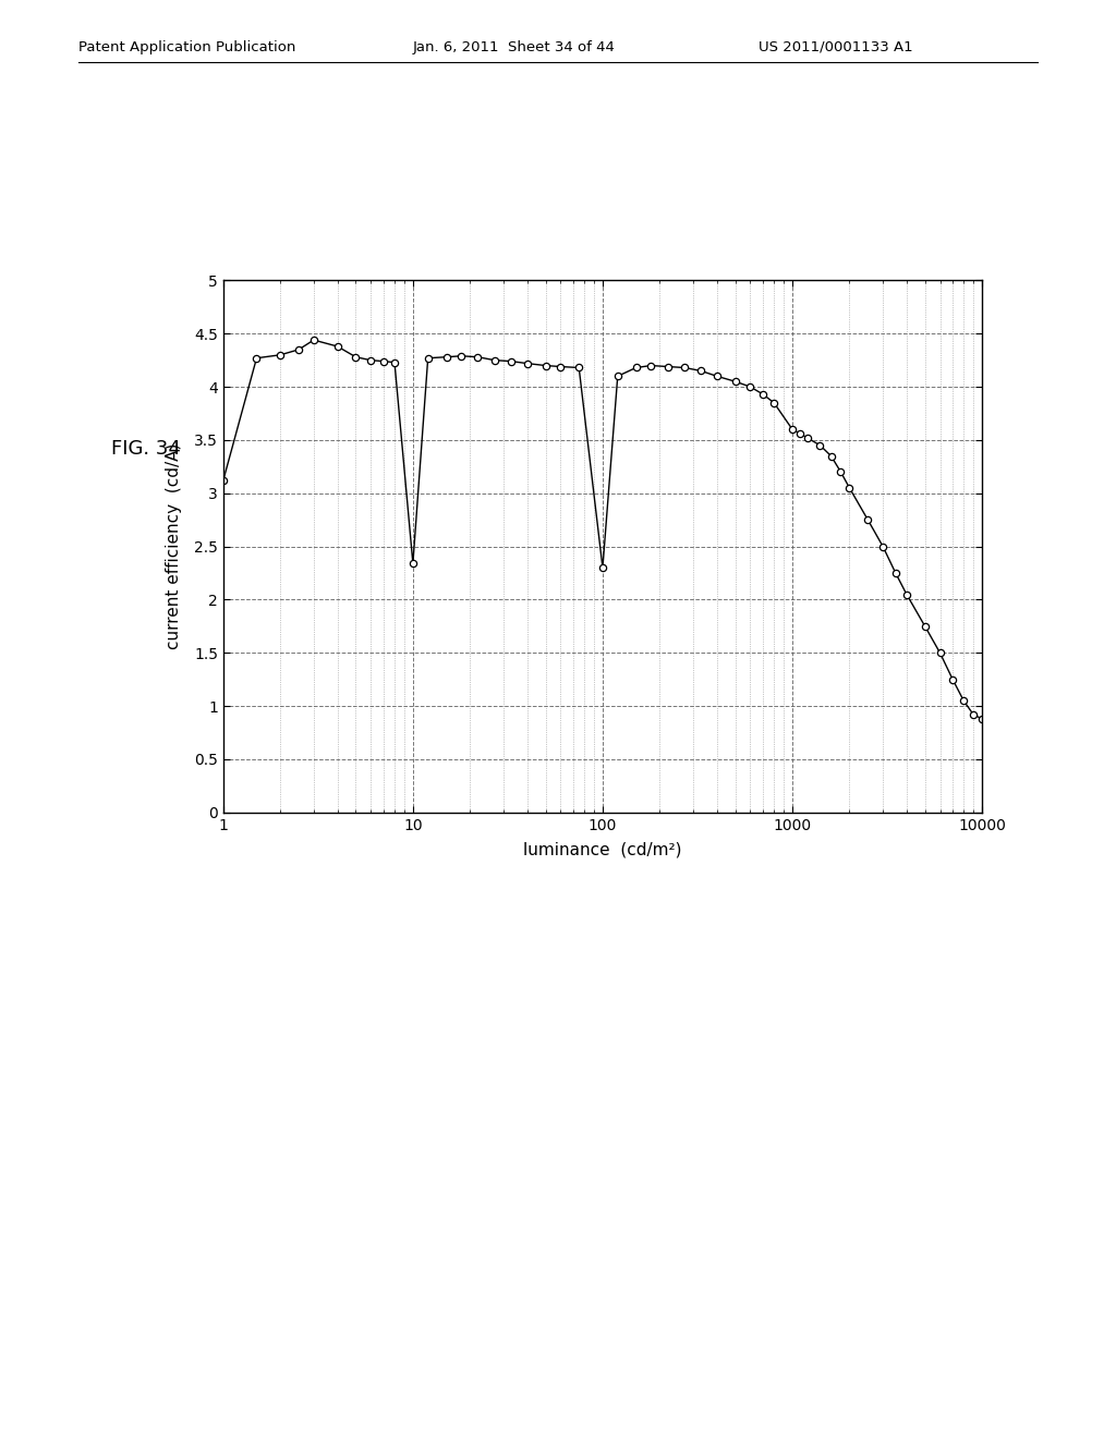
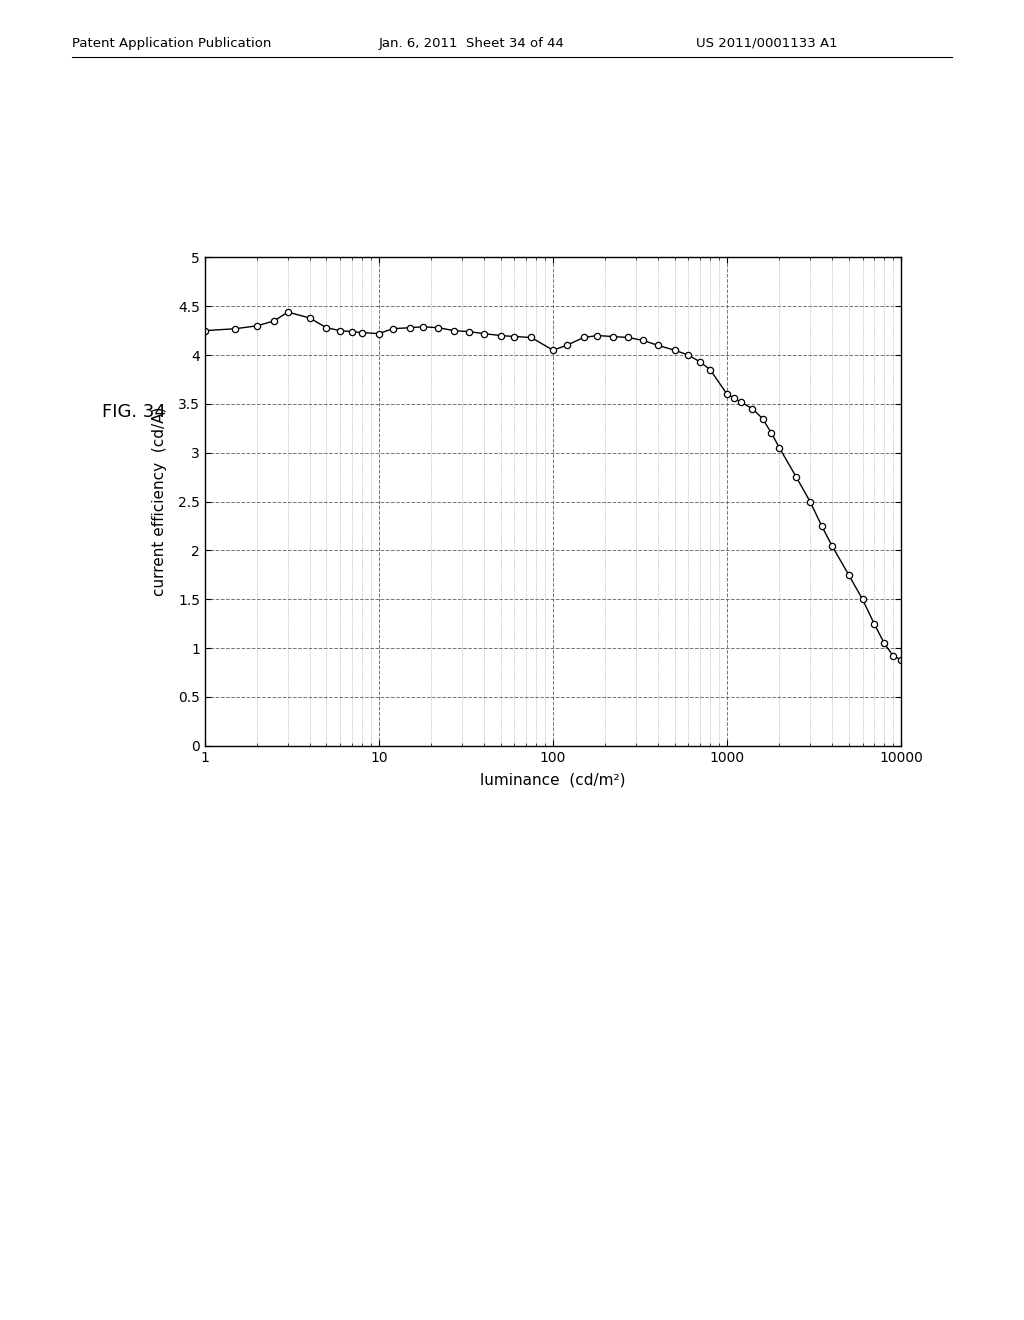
1: 3.12 -> 4.25
10: 2.34 -> 4.22
100: 2.30 -> 4.05
